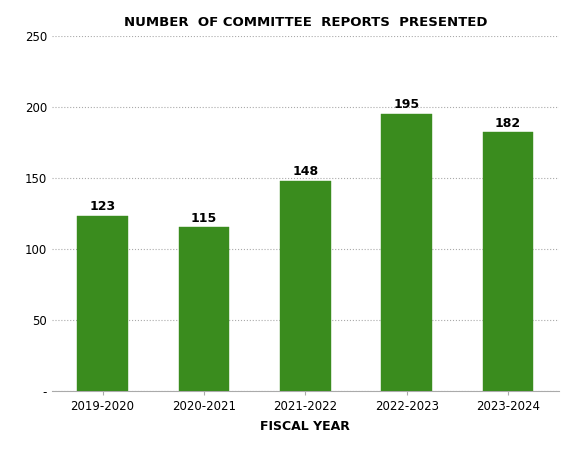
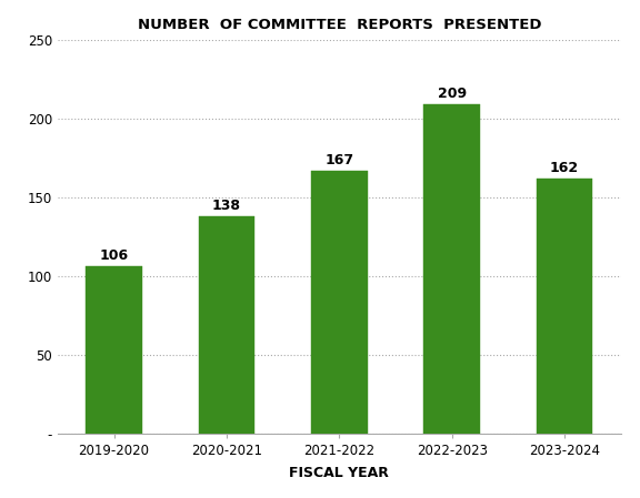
2019-2020: 123 -> 106
2020-2021: 115 -> 138
2021-2022: 148 -> 167
2022-2023: 195 -> 209
2023-2024: 182 -> 162
